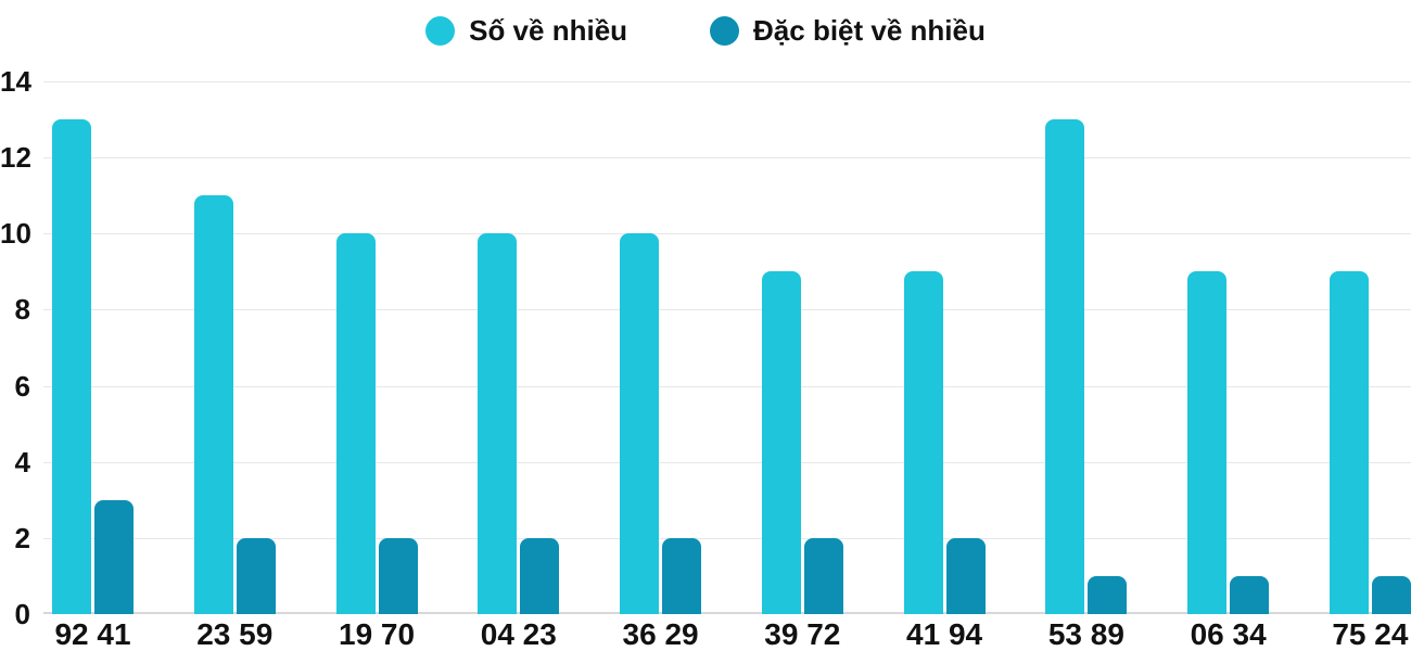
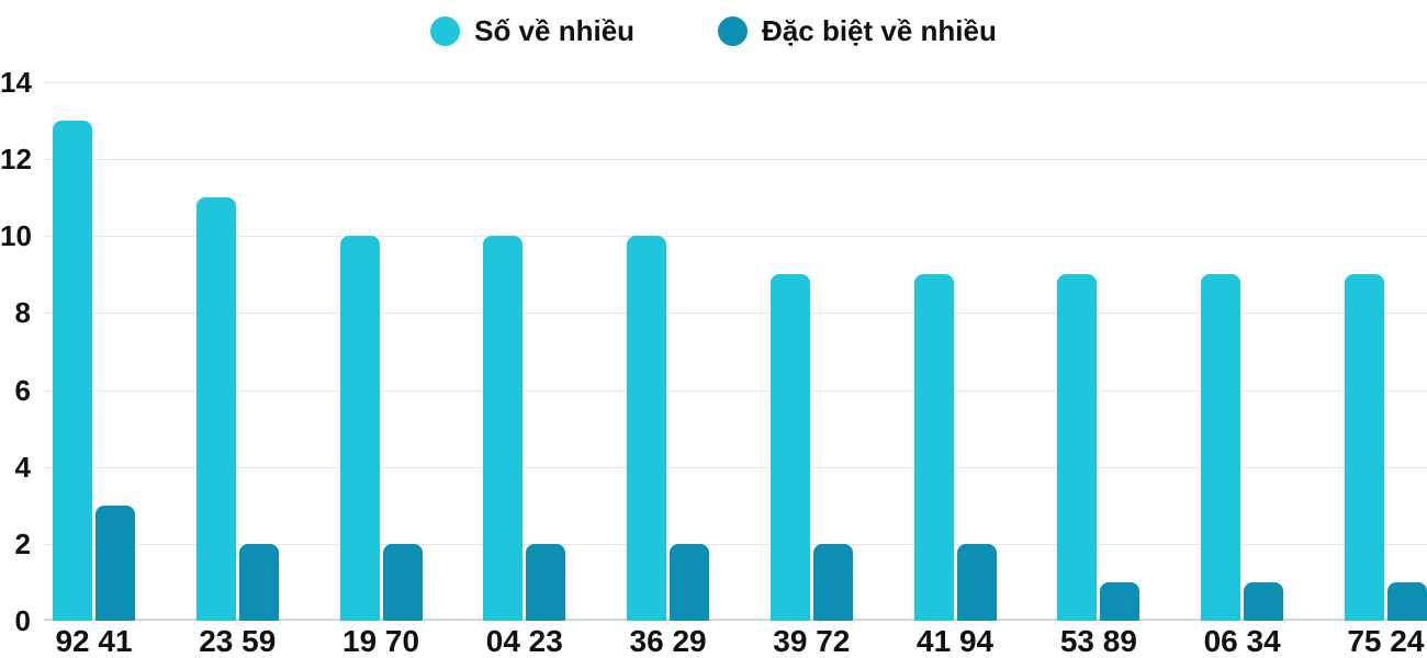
Số về nhiều/53 89: 13 -> 9
